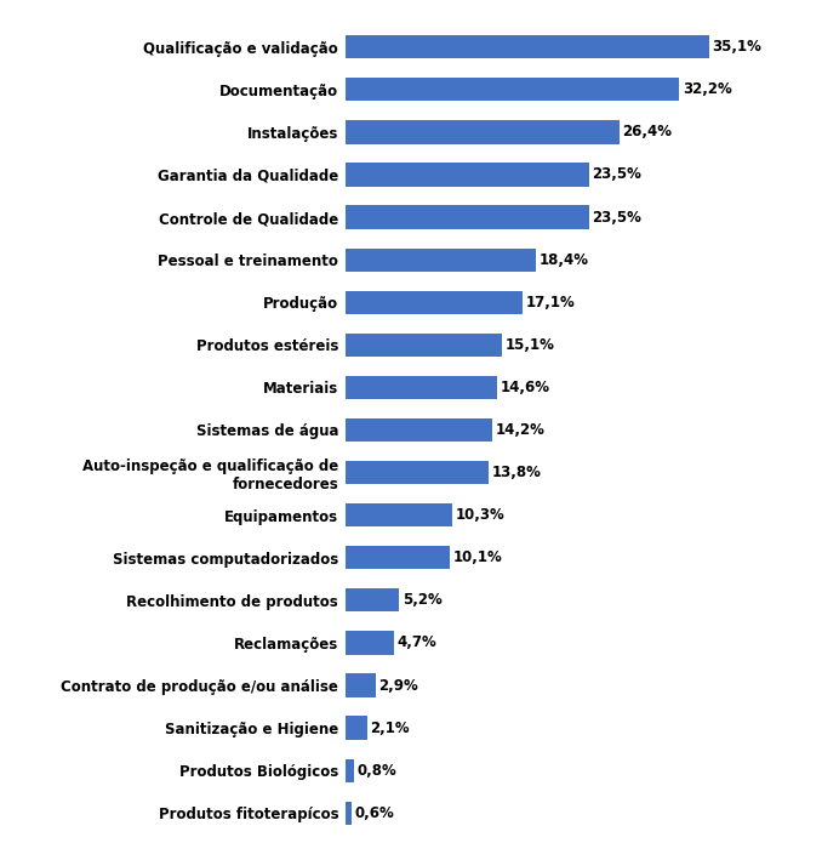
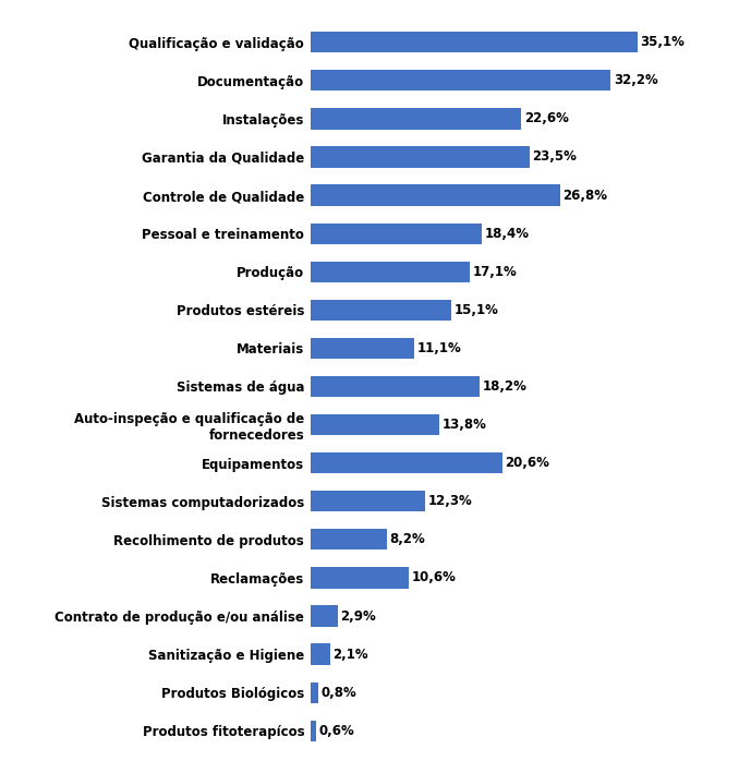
Instalações: 26,4% -> 22,6%
Controle de Qualidade: 23,5% -> 26,8%
Materiais: 14,6% -> 11,1%
Sistemas de água: 14,2% -> 18,2%
Equipamentos: 10,3% -> 20,6%
Sistemas computadorizados: 10,1% -> 12,3%
Recolhimento de produtos: 5,2% -> 8,2%
Reclamações: 4,7% -> 10,6%
